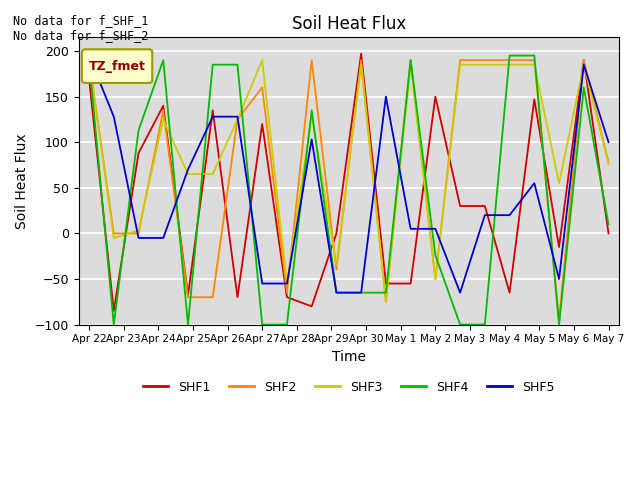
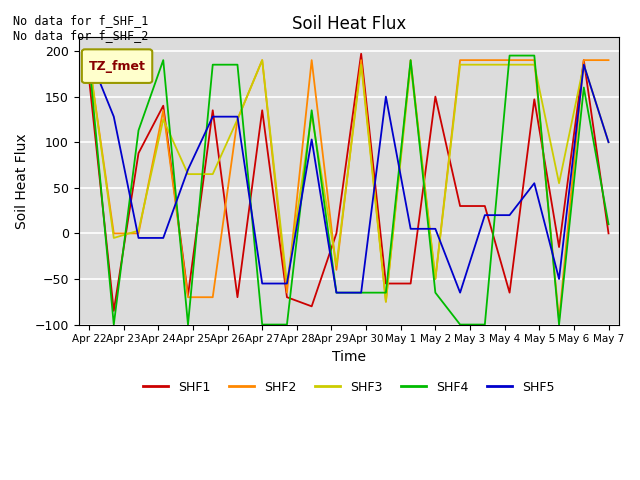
SHF1/Apr 27: 120 -> 135
SHF2/Apr 27: 160 -> 190
SHF4/May 2: -24 -> -65
SHF2/May 7: 78 -> 190
SHF3/May 7: 76 -> 100
